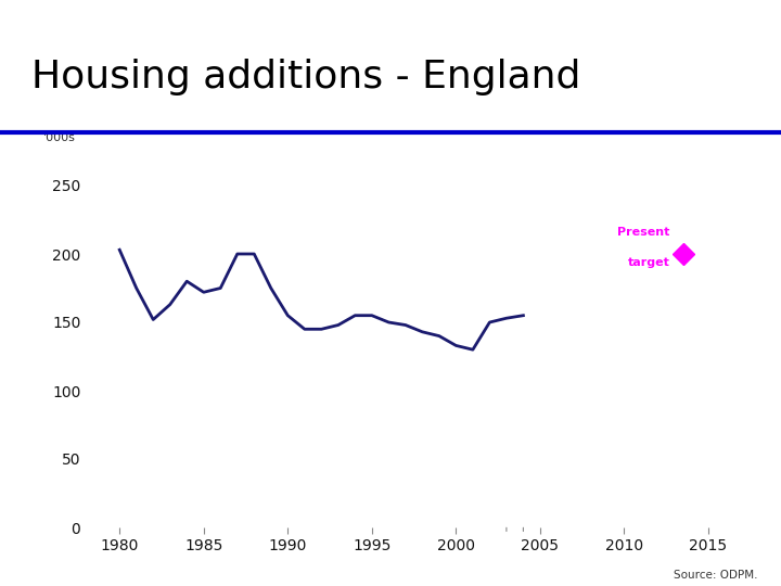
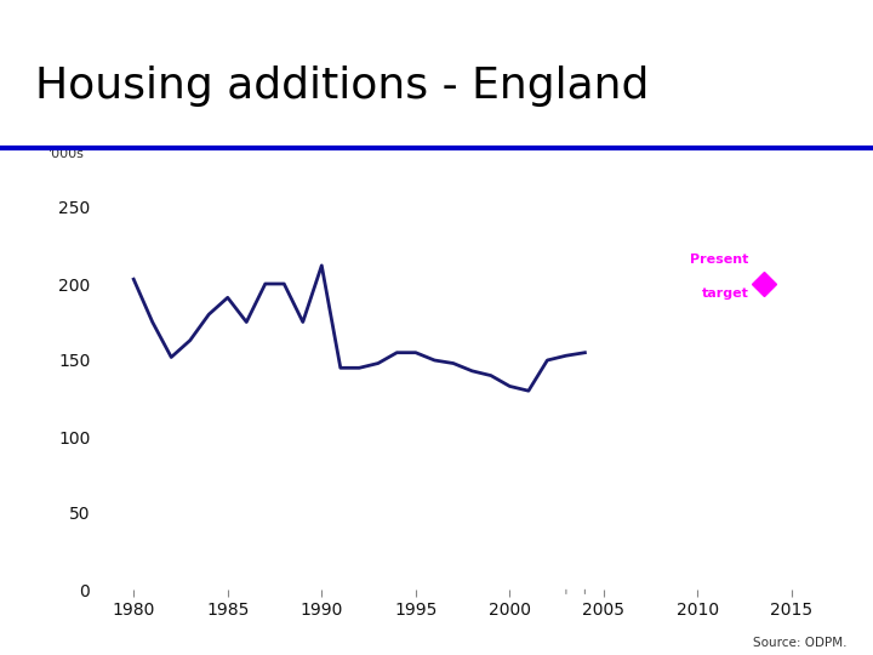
1985: 172 -> 191
1990: 155 -> 212
